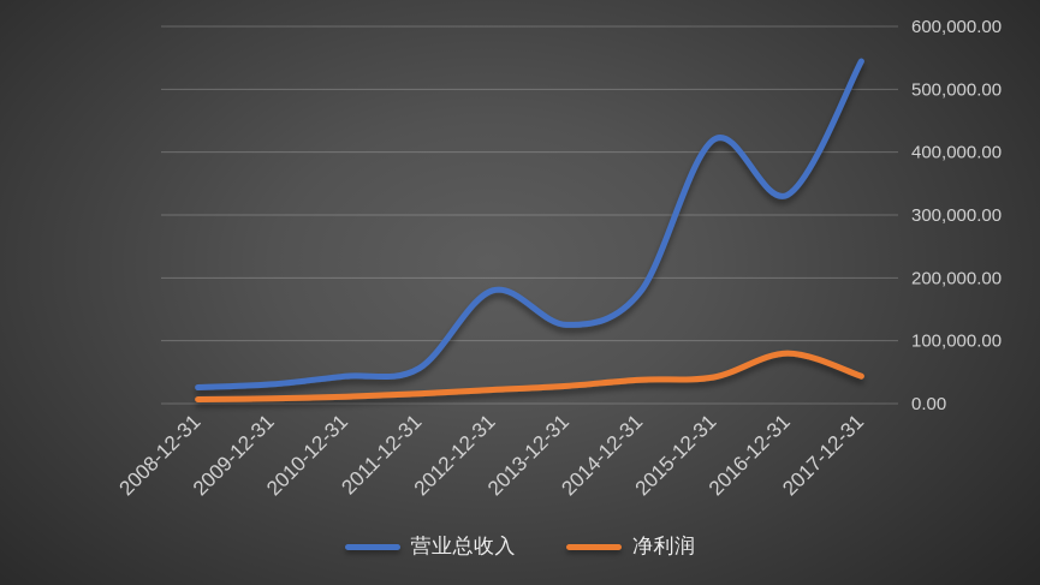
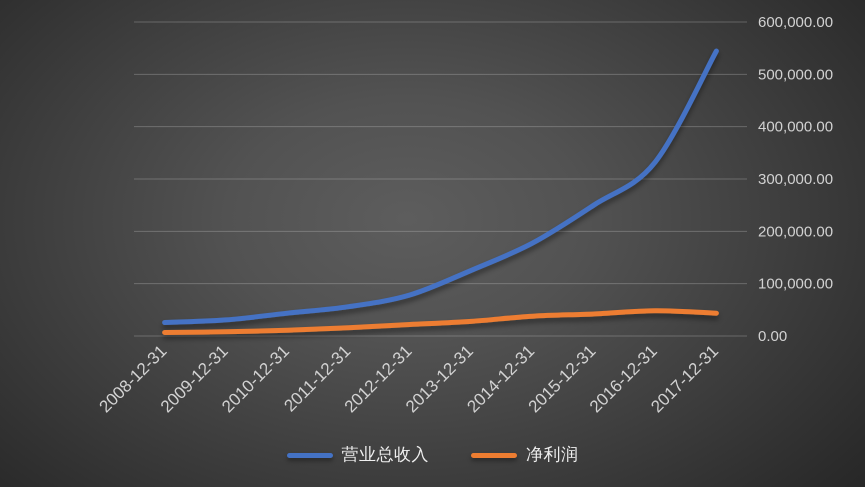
营业总收入/2012-12-31: 180000 -> 80000
营业总收入/2015-12-31: 420000 -> 250000
净利润/2016-12-31: 80000 -> 50000
